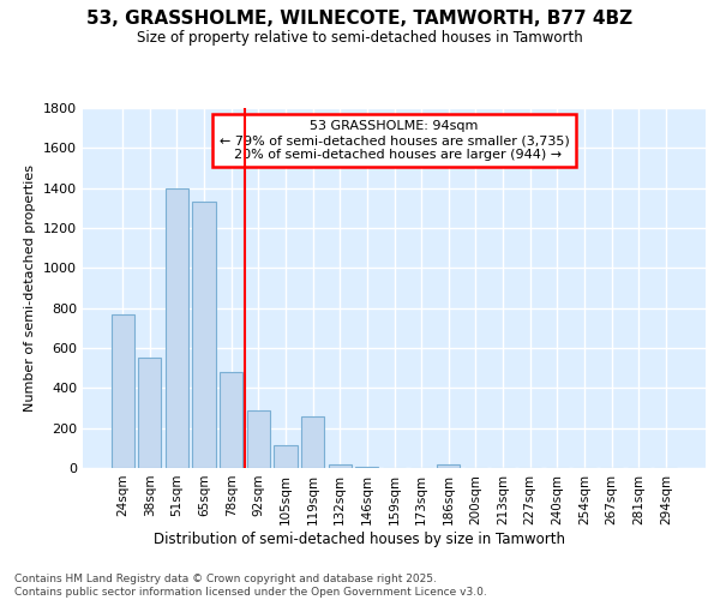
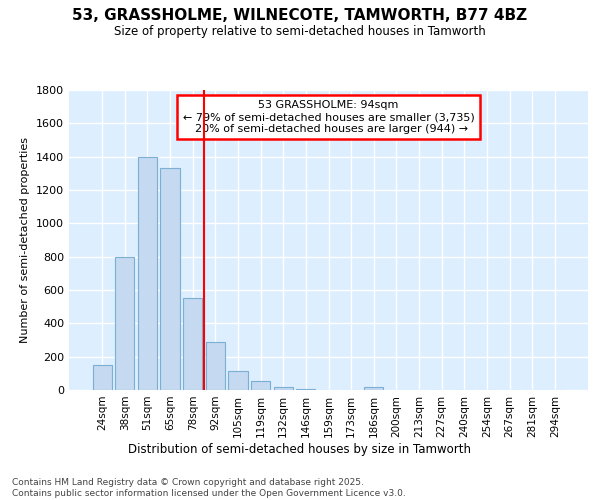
24sqm: 770 -> 150
38sqm: 550 -> 800
78sqm: 480 -> 550
119sqm: 260 -> 60
